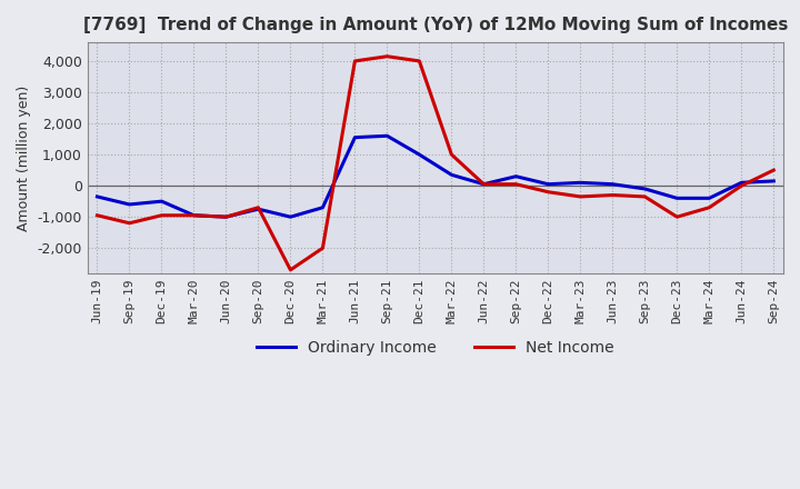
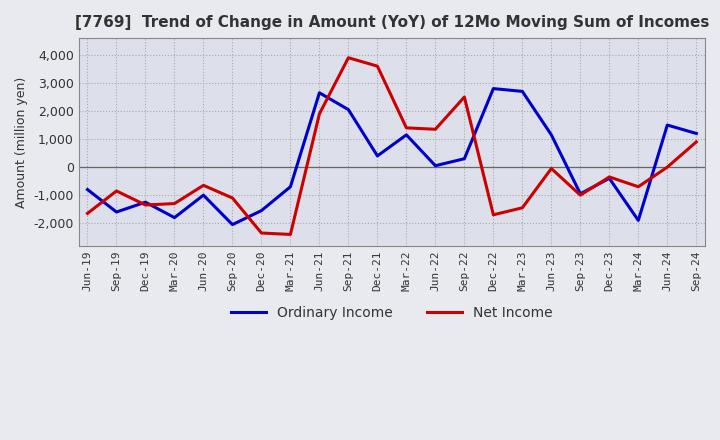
Ordinary Income/Jun-19: -350 -> -800
Net Income/Jun-19: -950 -> -1,650
Ordinary Income/Sep-19: -600 -> -1,600
Net Income/Sep-19: -1,200 -> -850
Ordinary Income/Dec-19: -500 -> -1,250
Net Income/Dec-19: -950 -> -1,350
Ordinary Income/Mar-20: -950 -> -1,800
Net Income/Mar-20: -950 -> -1,300
Net Income/Jun-20: -1,000 -> -650
Ordinary Income/Sep-20: -750 -> -2,050
Net Income/Sep-20: -700 -> -1,100
Ordinary Income/Dec-20: -1,000 -> -1,550
Net Income/Dec-20: -2,700 -> -2,350
Net Income/Mar-21: -2,000 -> -2,400
Ordinary Income/Jun-21: 1,550 -> 2,650
Net Income/Jun-21: 4,000 -> 1,900
Ordinary Income/Sep-21: 1,600 -> 2,050
Net Income/Sep-21: 4,150 -> 3,900
Ordinary Income/Dec-21: 1,000 -> 400
Net Income/Dec-21: 4,000 -> 3,600
Ordinary Income/Mar-22: 350 -> 1,150
Net Income/Mar-22: 1,000 -> 1,400
Net Income/Jun-22: 50 -> 1,350
Net Income/Sep-22: 50 -> 2,500
Ordinary Income/Dec-22: 50 -> 2,800
Net Income/Dec-22: -200 -> -1,700
Ordinary Income/Mar-23: 100 -> 2,700
Net Income/Mar-23: -350 -> -1,450
Ordinary Income/Jun-23: 50 -> 1,150
Net Income/Jun-23: -300 -> -50
Ordinary Income/Sep-23: -100 -> -950
Net Income/Sep-23: -350 -> -1,000
Net Income/Dec-23: -1,000 -> -350
Ordinary Income/Mar-24: -400 -> -1,900
Ordinary Income/Jun-24: 100 -> 1,500
Ordinary Income/Sep-24: 150 -> 1,200
Net Income/Sep-24: 500 -> 900
